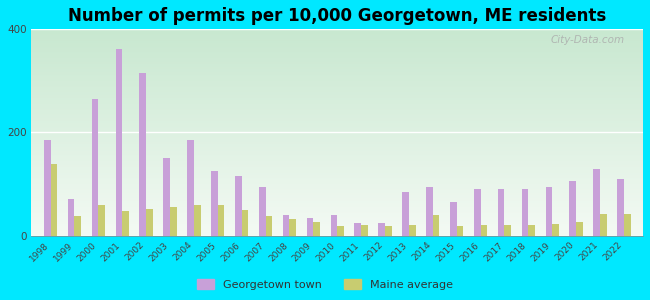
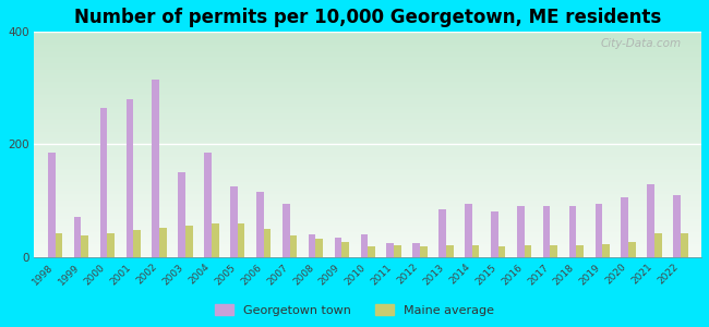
Maine average/1998: 138 -> 42
Maine average/2000: 60 -> 42
Georgetown town/2001: 362 -> 280
Maine average/2014: 40 -> 20
Georgetown town/2015: 66 -> 80
